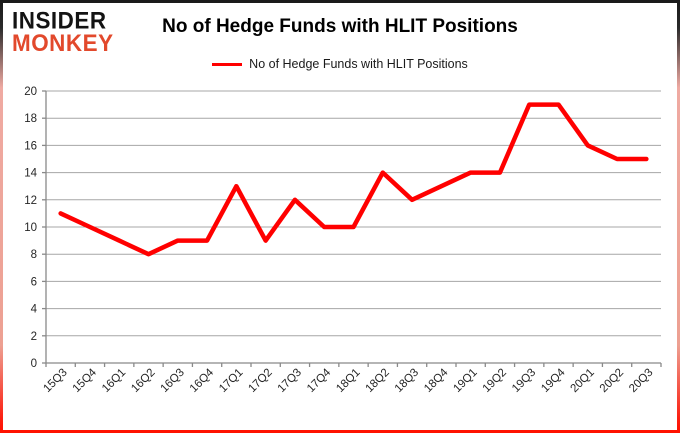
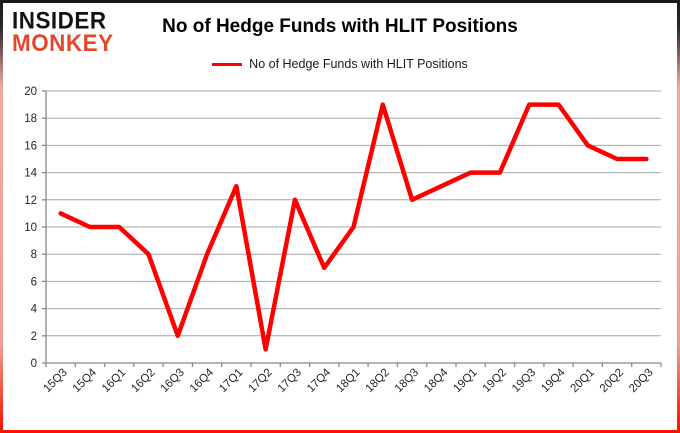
16Q1: 9 -> 10
16Q3: 9 -> 2
16Q4: 9 -> 8
17Q2: 9 -> 1
17Q4: 10 -> 7
18Q2: 14 -> 19
